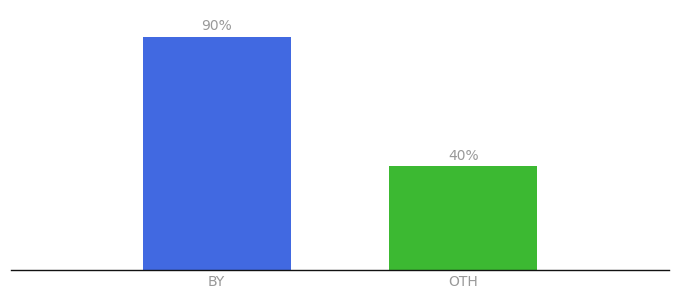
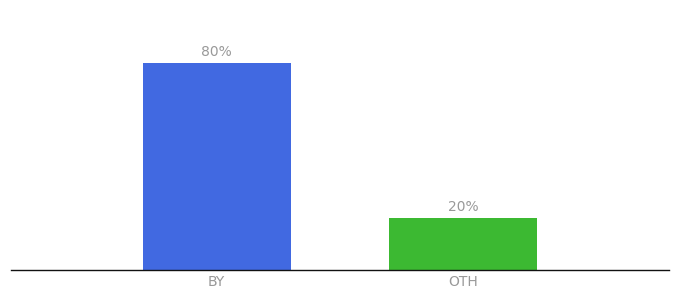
BY: 90% -> 80%
OTH: 40% -> 20%
